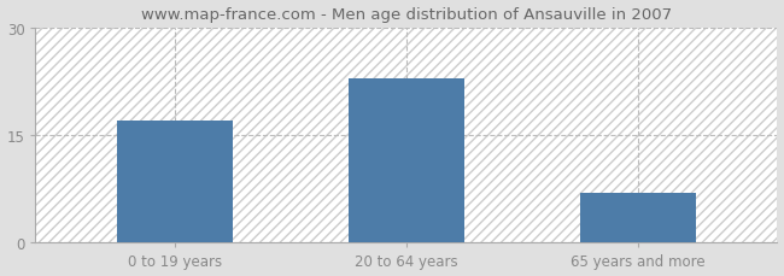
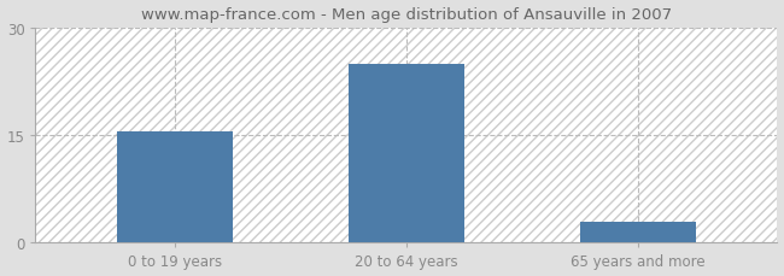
0 to 19 years: 17.0 -> 15.5
20 to 64 years: 23.0 -> 25.0
65 years and more: 7.0 -> 3.0
